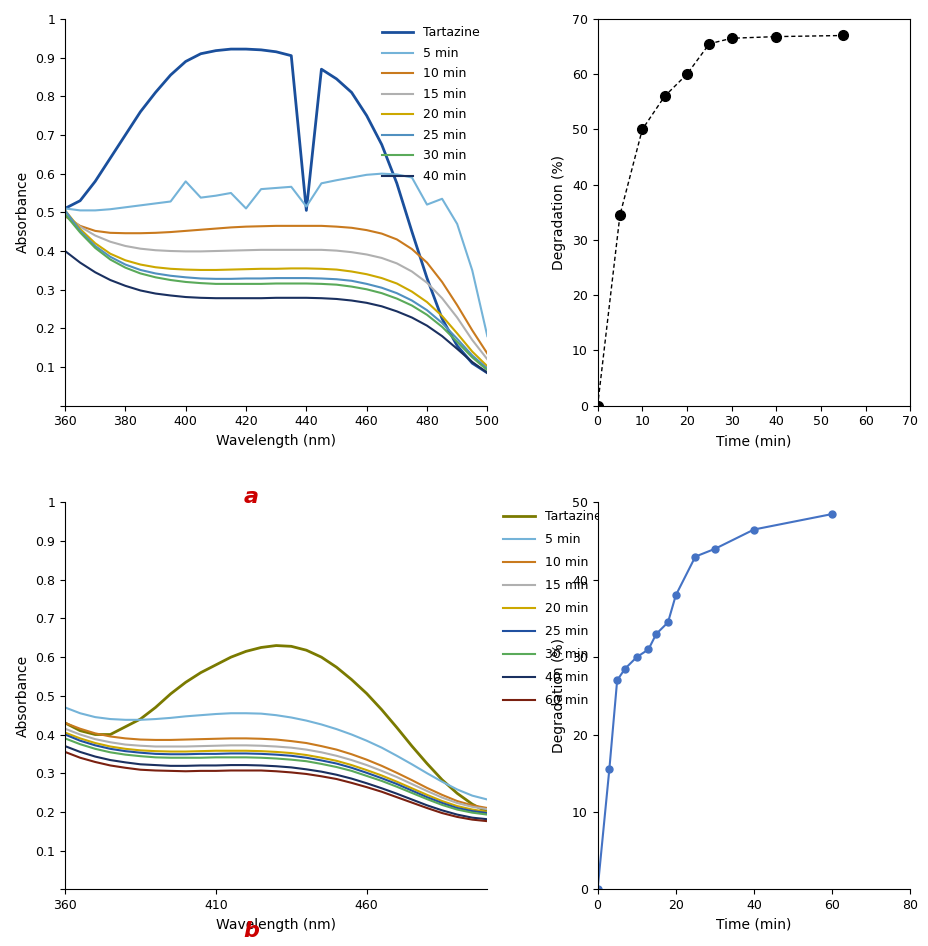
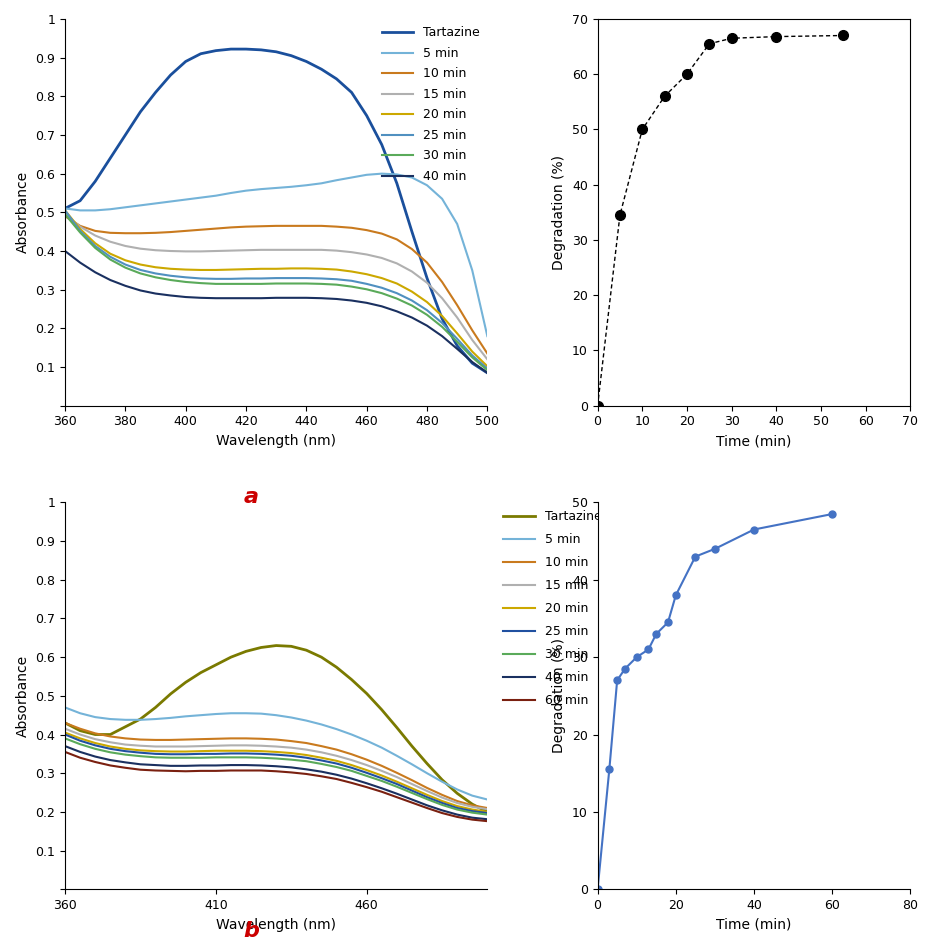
5 min/400: 0.580 -> 0.533
5 min/420: 0.510 -> 0.556
Tartazine/440: 0.505 -> 0.890
5 min/440: 0.515 -> 0.570
5 min/480: 0.520 -> 0.570
